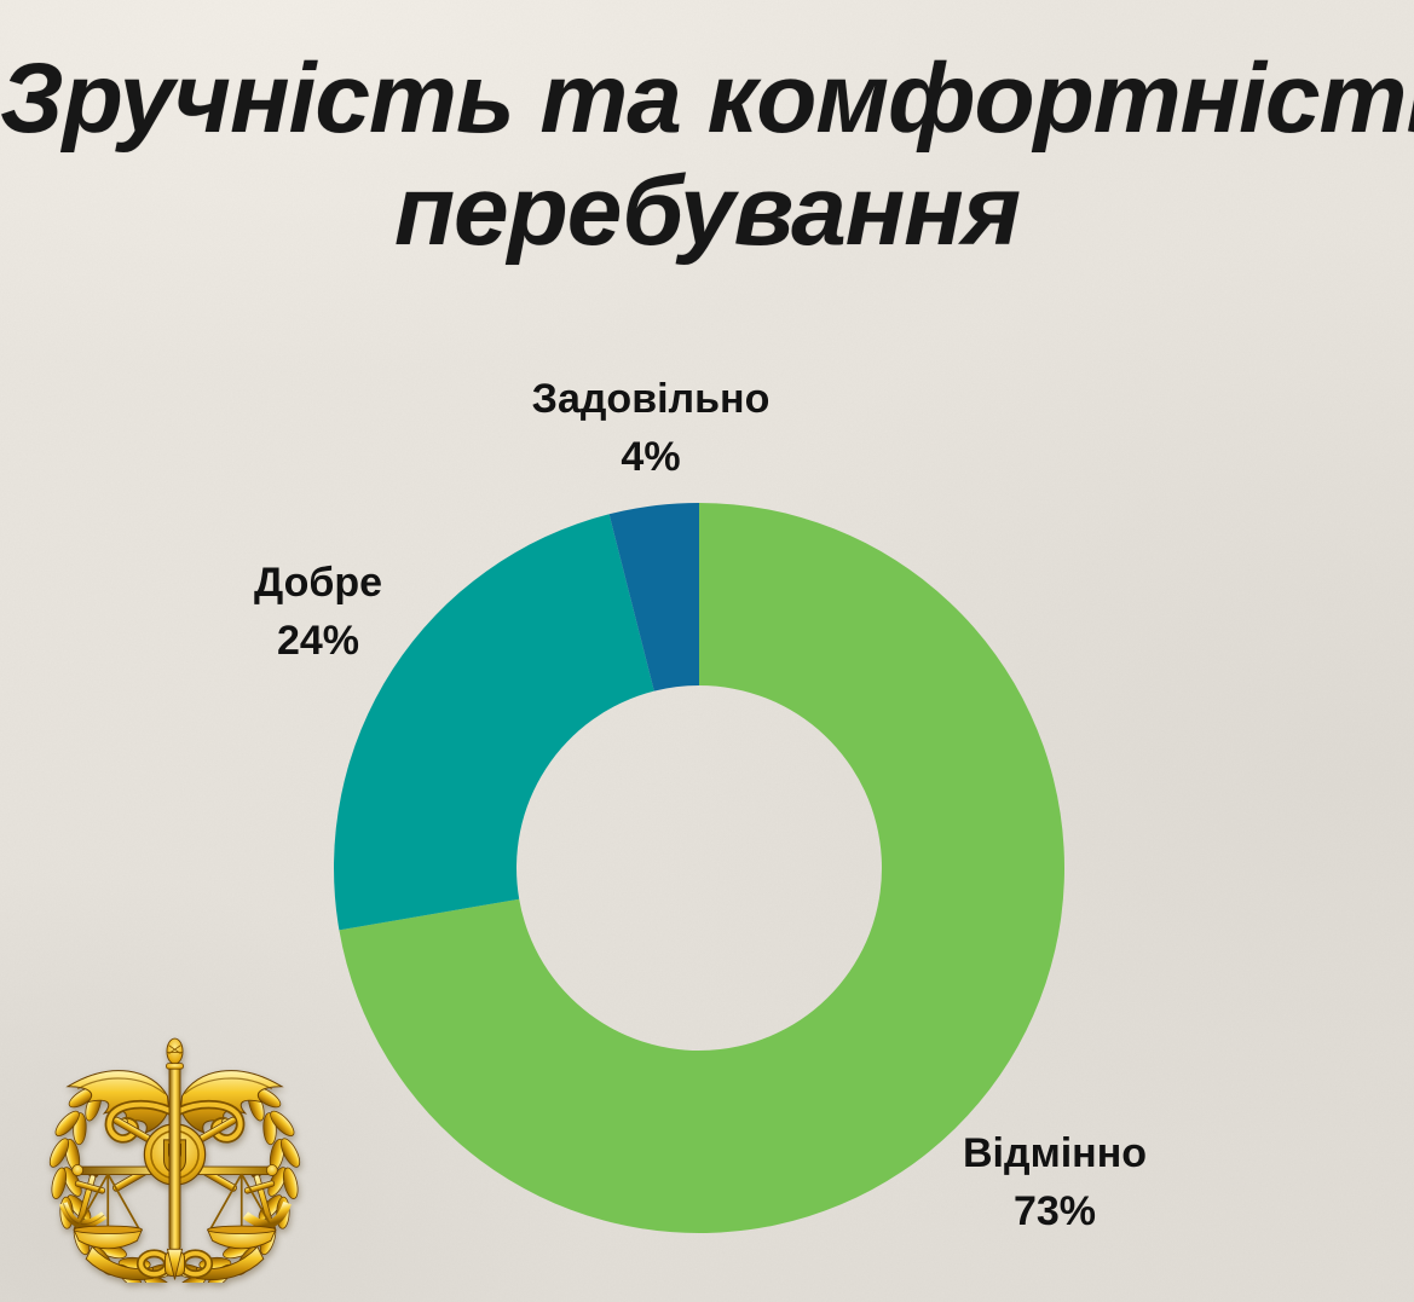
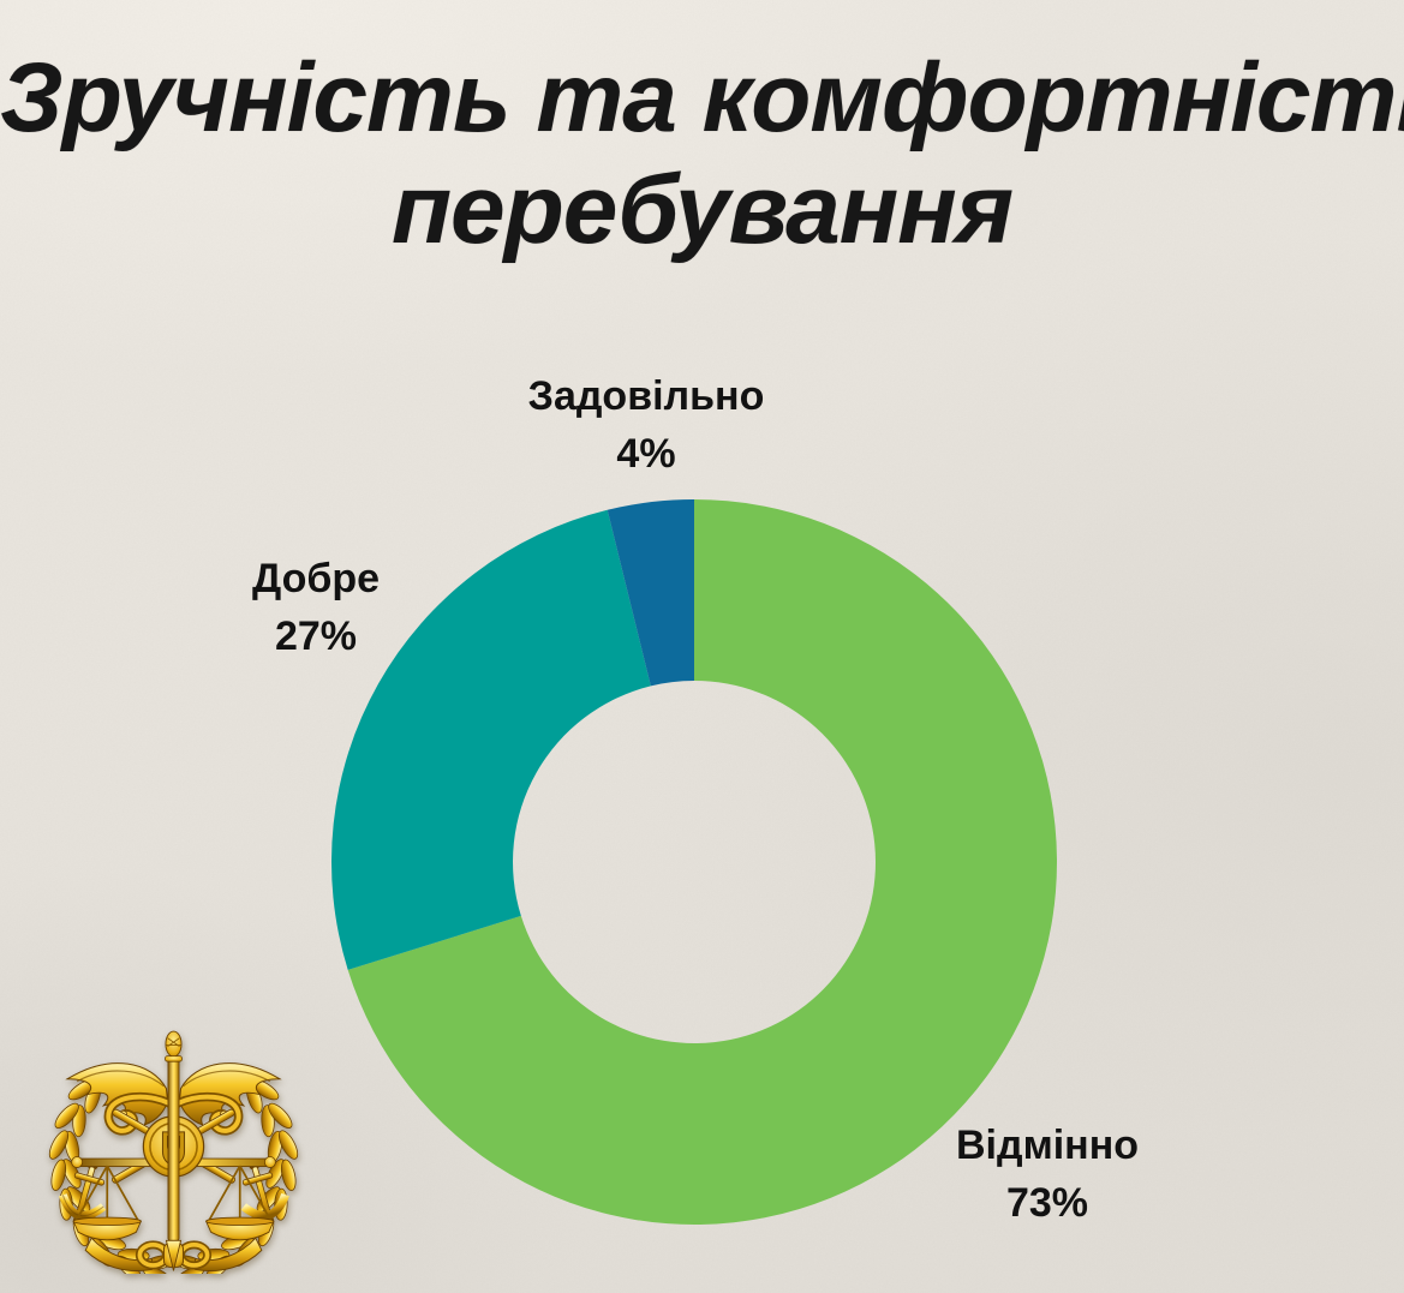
Добре: 24% -> 27%
